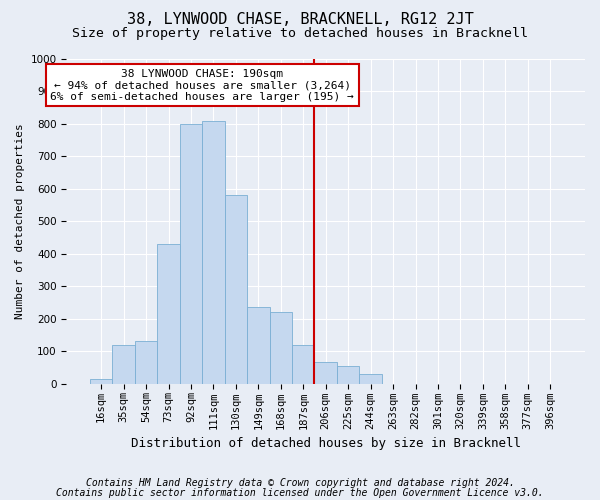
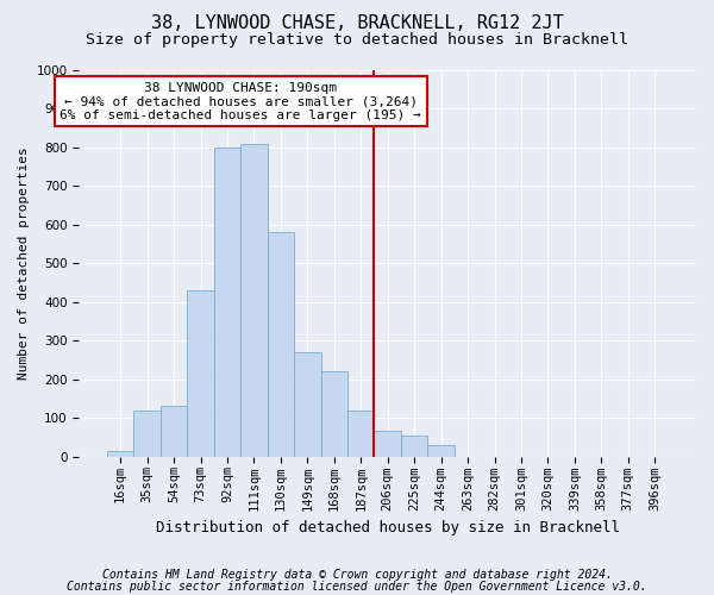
149sqm: 235 -> 270
